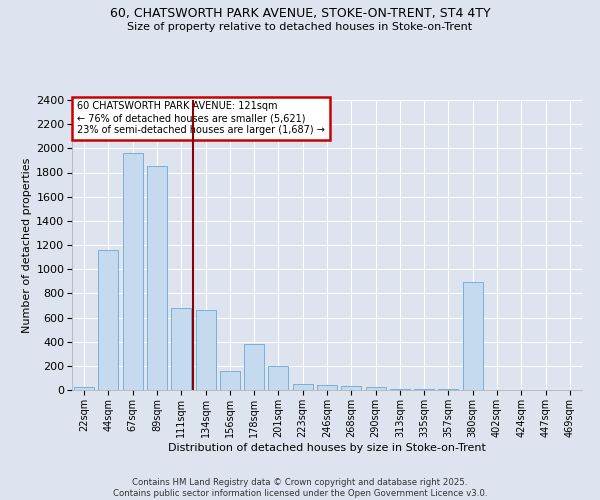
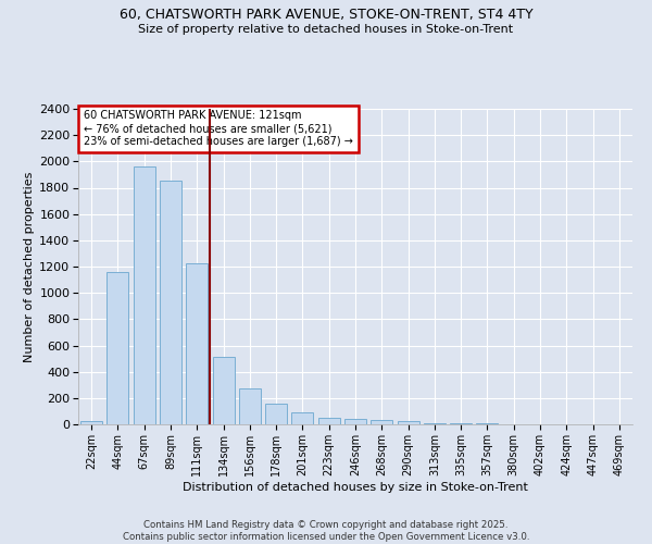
111sqm: 680 -> 1220
134sqm: 660 -> 520
156sqm: 160 -> 270
178sqm: 380 -> 160
201sqm: 200 -> 90
380sqm: 890 -> 0
